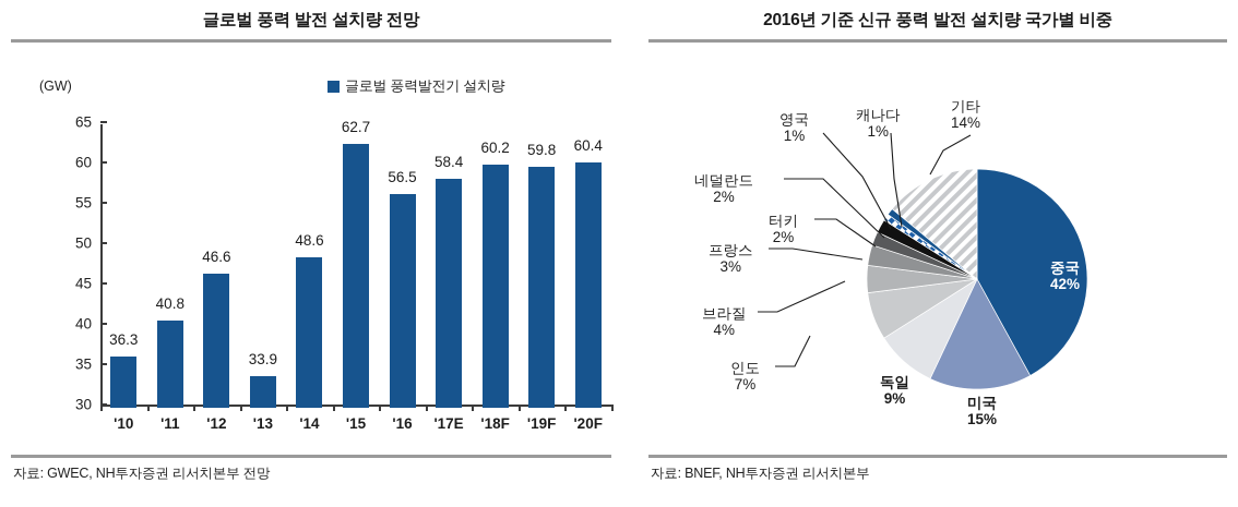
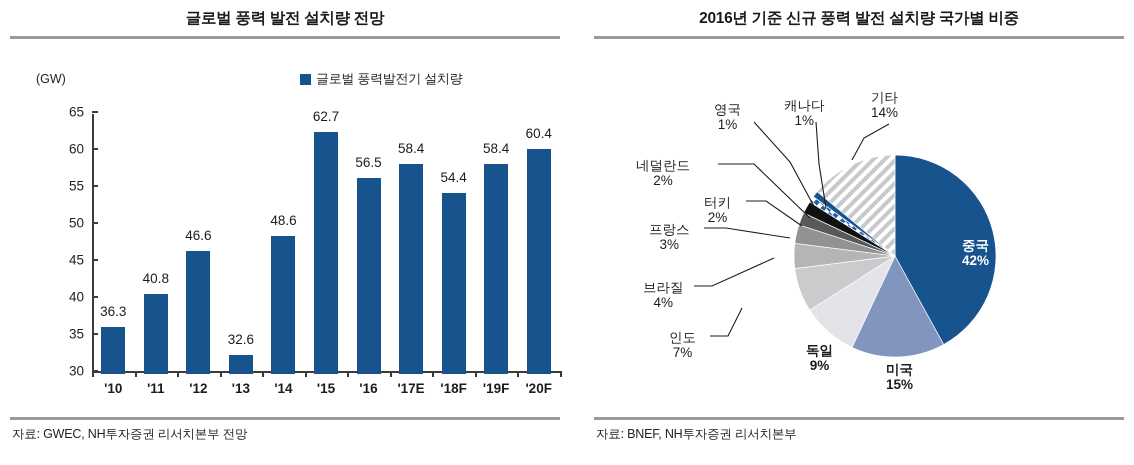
글로벌 풍력 발전 설치량 전망/'13: 33.9 -> 32.6
글로벌 풍력 발전 설치량 전망/'18F: 60.2 -> 54.4
글로벌 풍력 발전 설치량 전망/'19F: 59.8 -> 58.4
